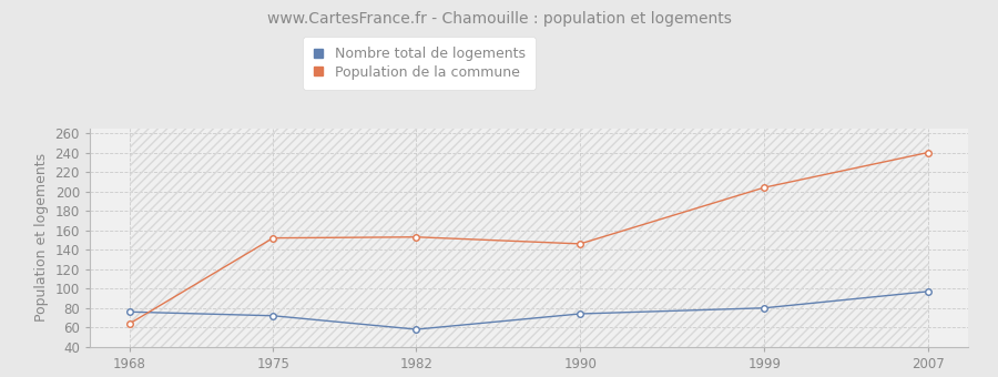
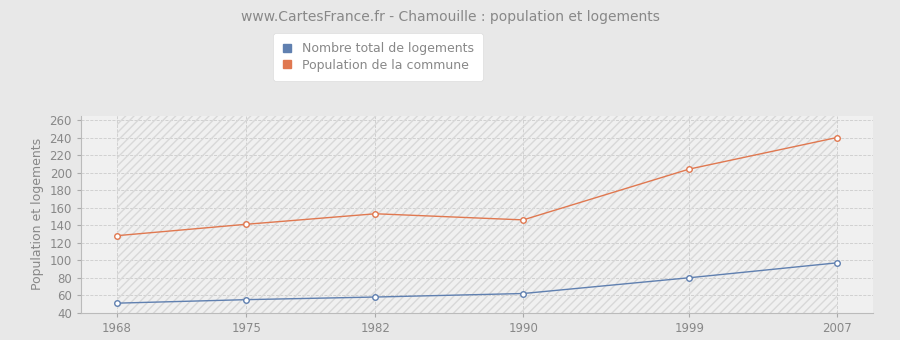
Nombre total de logements/1968: 76 -> 51
Population de la commune/1968: 64 -> 128
Nombre total de logements/1975: 72 -> 55
Population de la commune/1975: 152 -> 141
Nombre total de logements/1990: 74 -> 62
